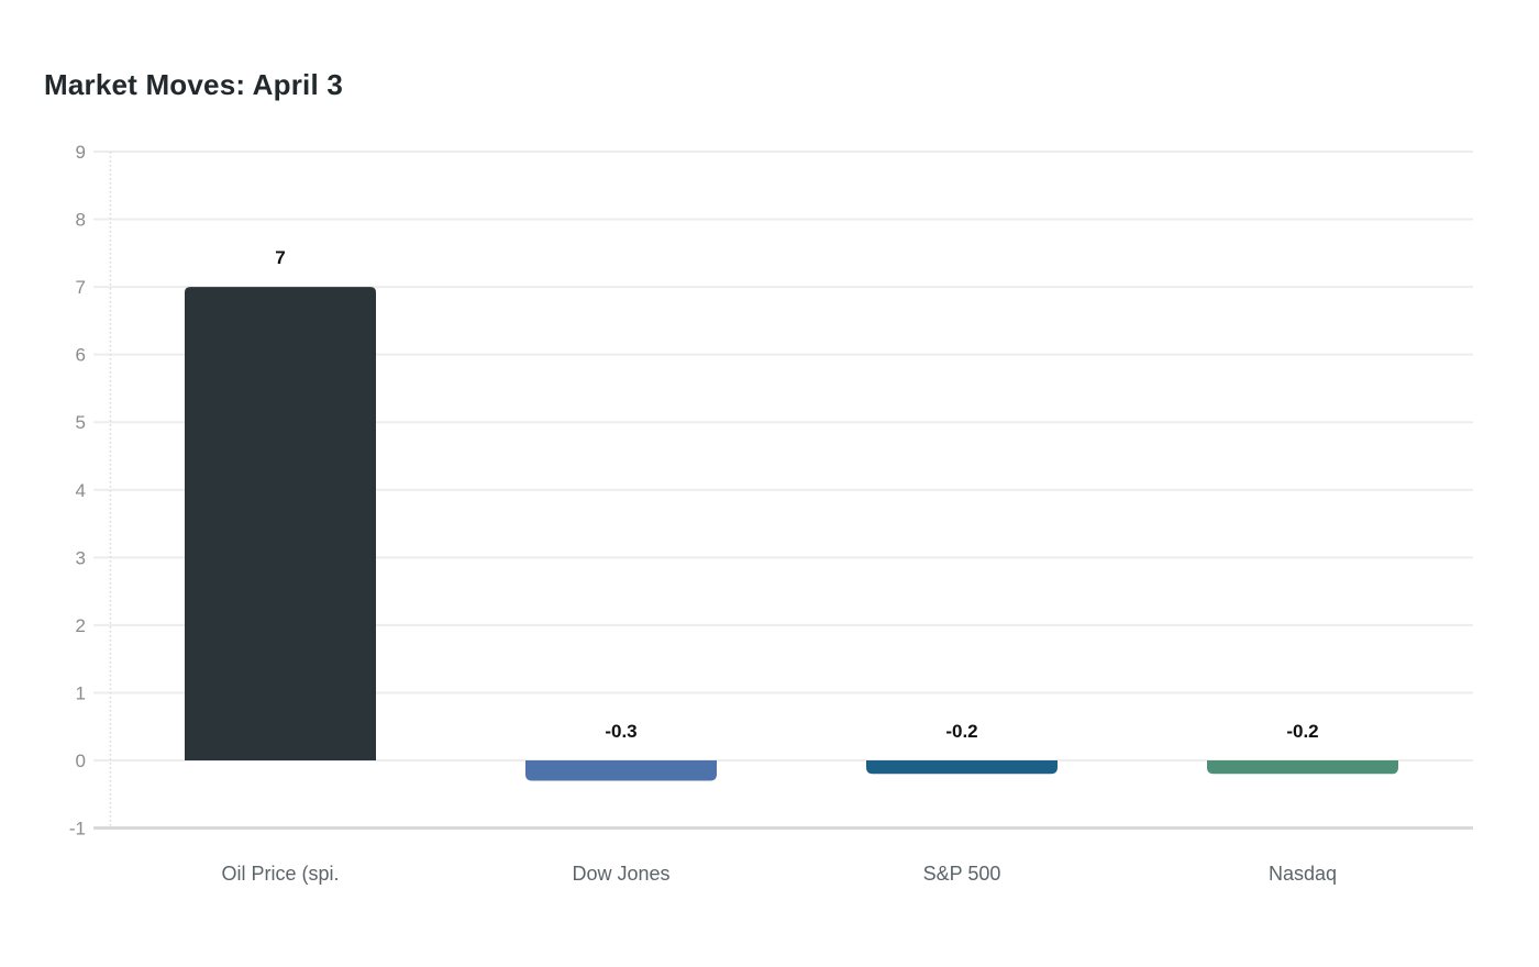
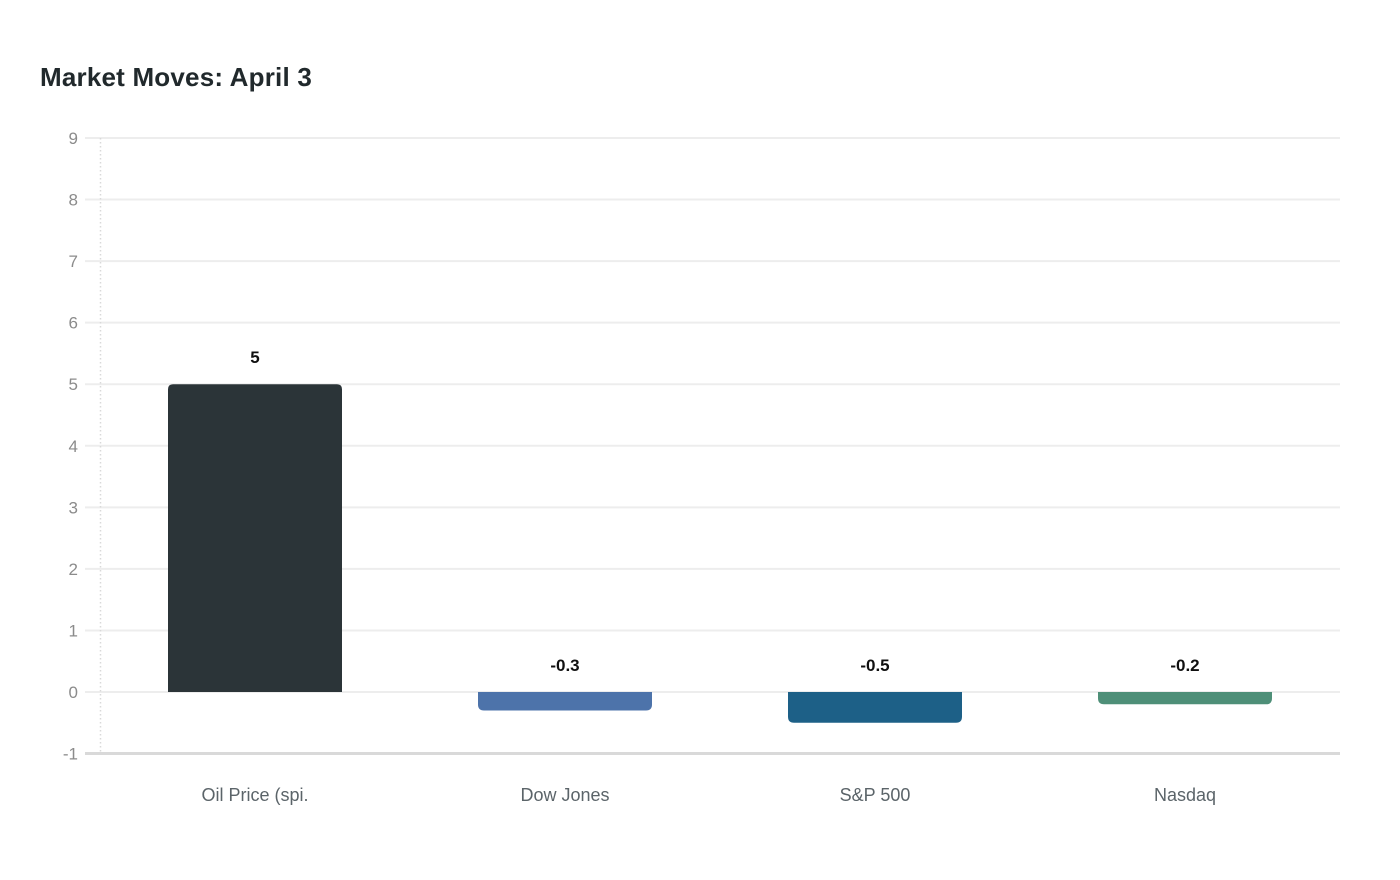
Oil Price (spi.: 7 -> 5
S&P 500: -0.2 -> -0.5
